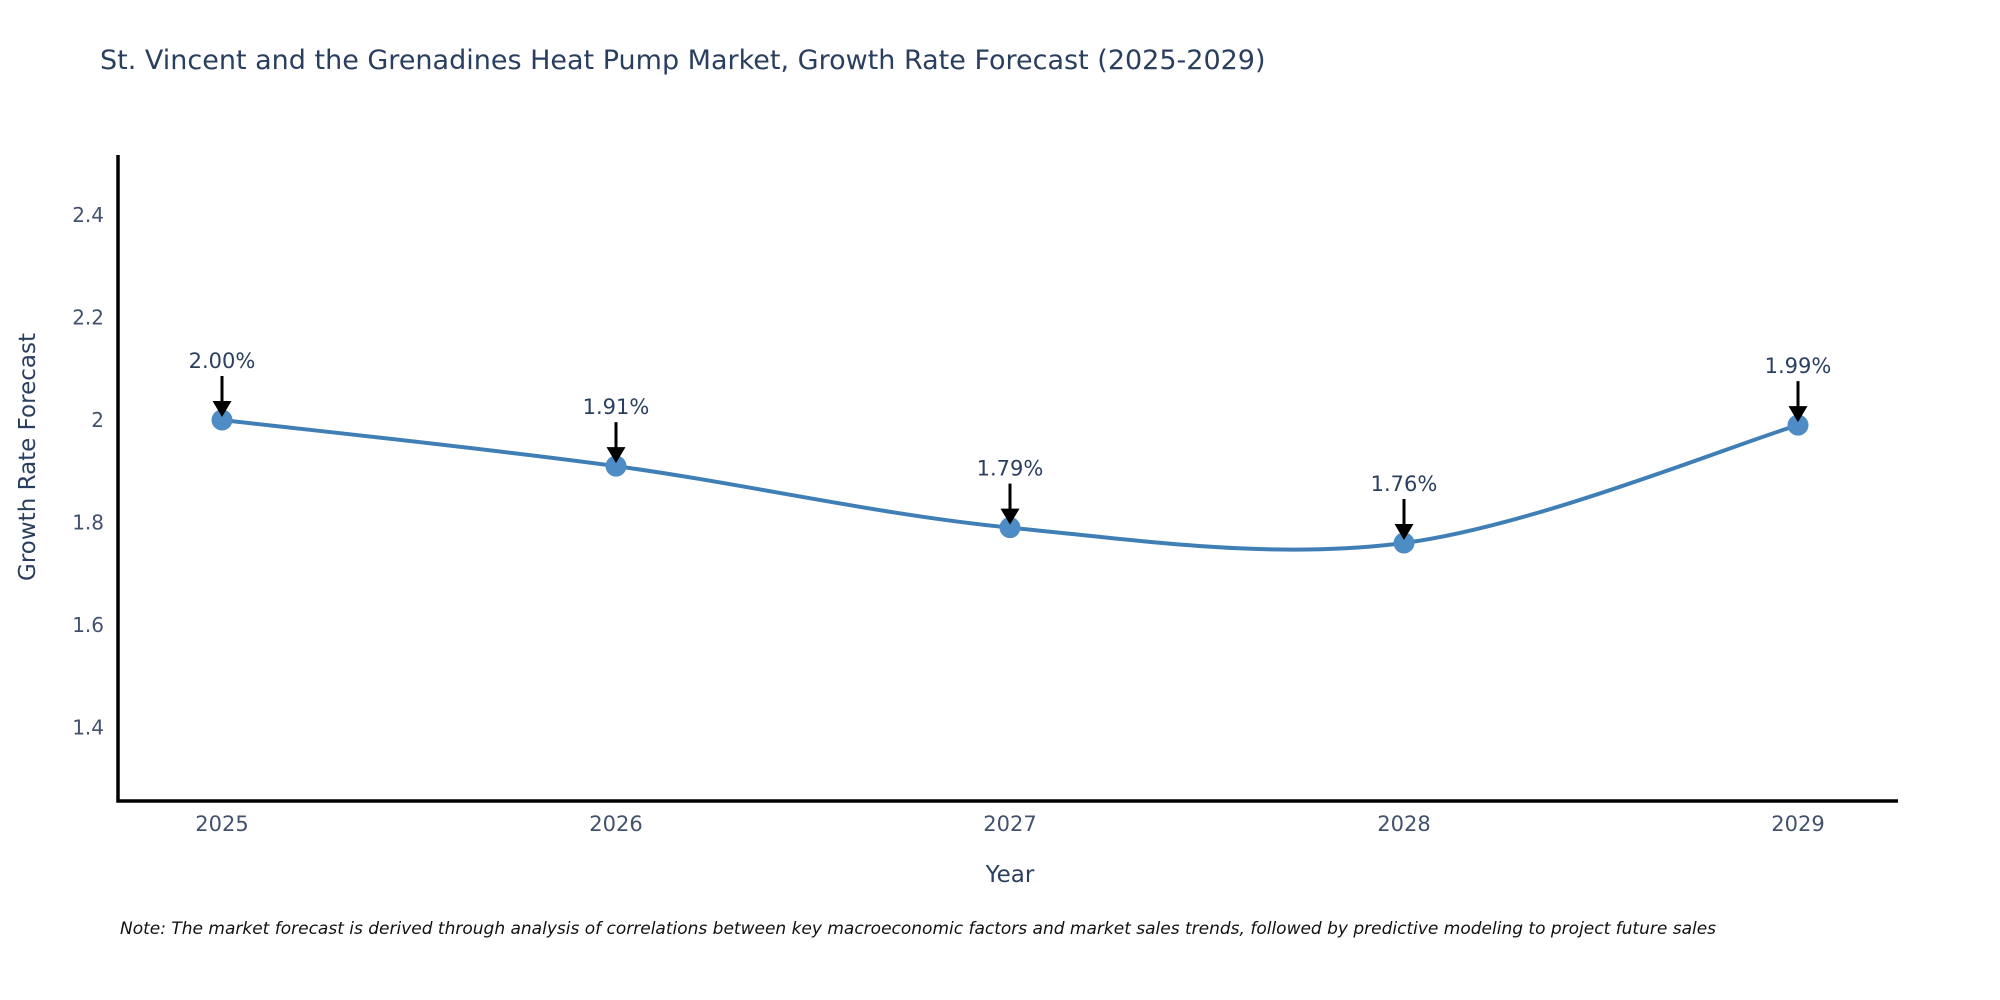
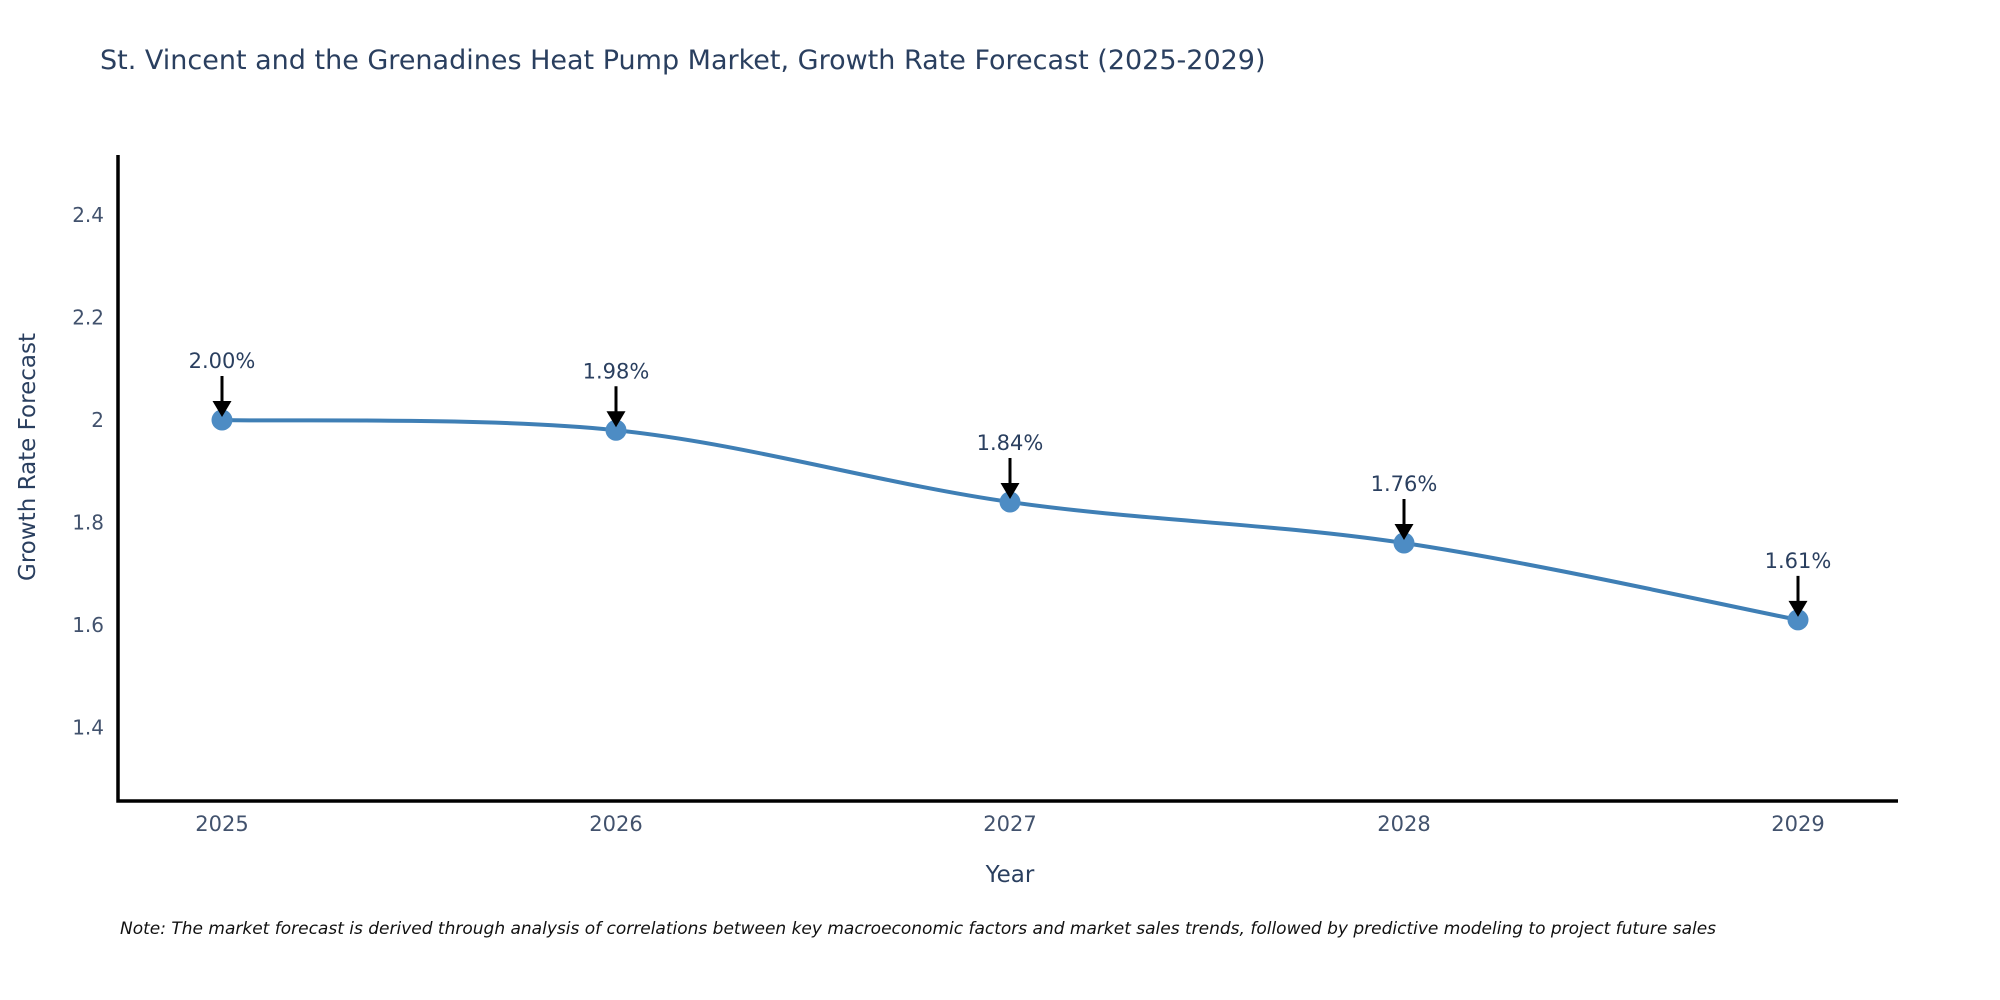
2026: 1.91% -> 1.98%
2027: 1.79% -> 1.84%
2029: 1.99% -> 1.61%
